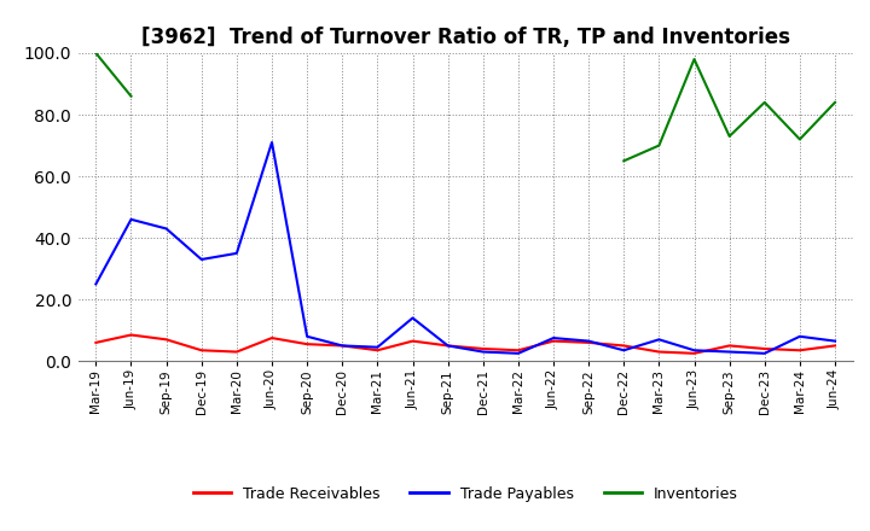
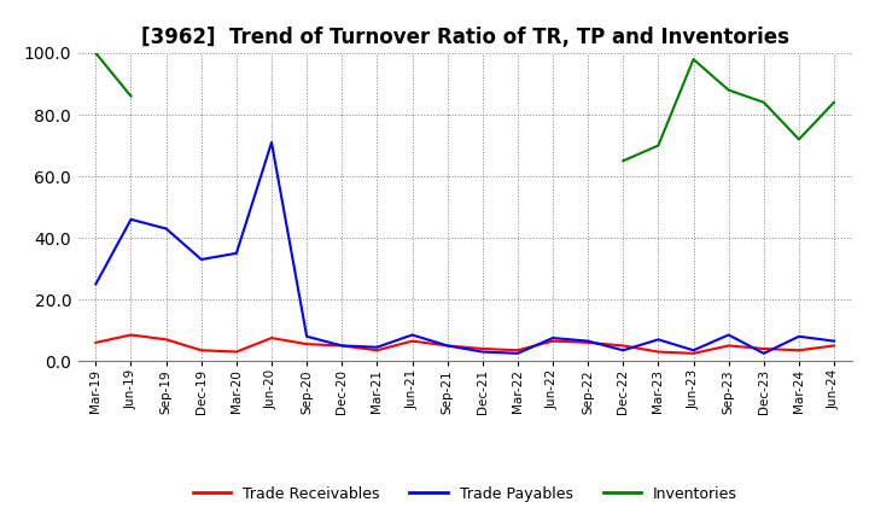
Trade Payables/Jun-21: 14.0 -> 8.5
Trade Payables/Sep-23: 3.0 -> 8.5
Inventories/Sep-23: 73 -> 88
